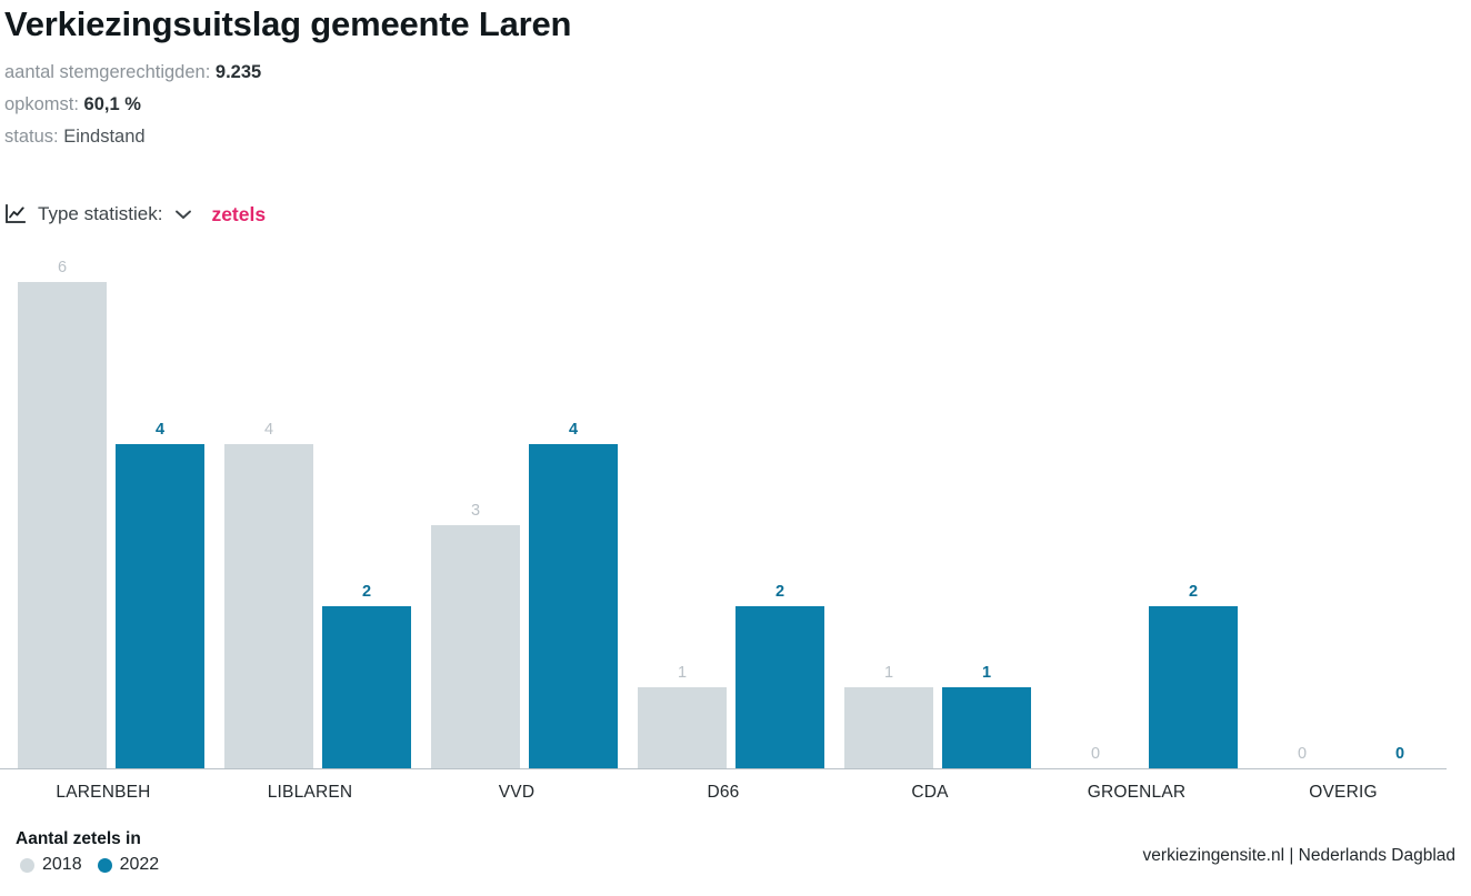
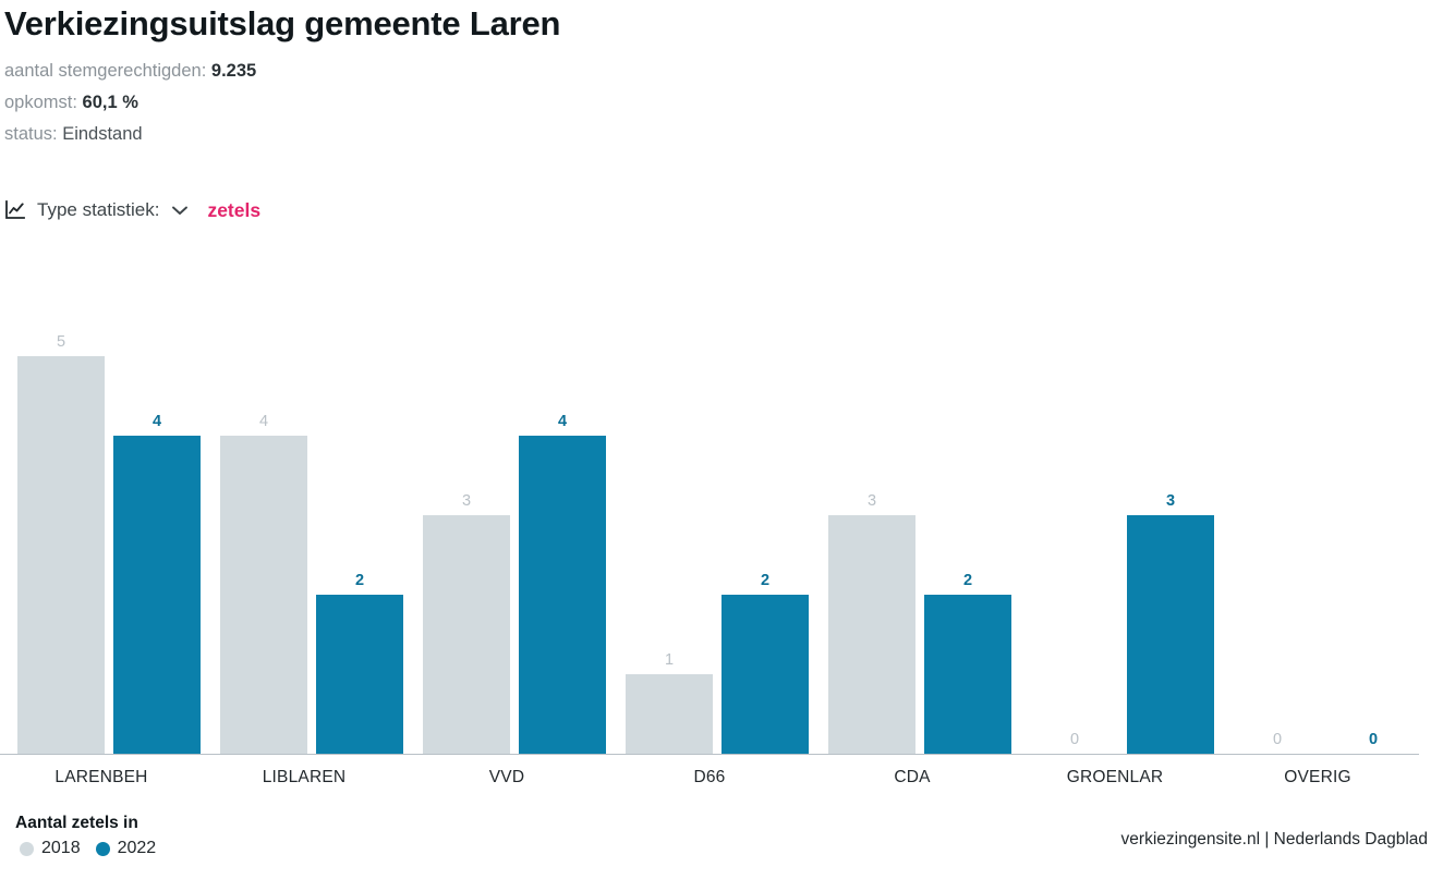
2018/LARENBEH: 6 -> 5
2018/CDA: 1 -> 3
2022/CDA: 1 -> 2
2022/GROENLAR: 2 -> 3
